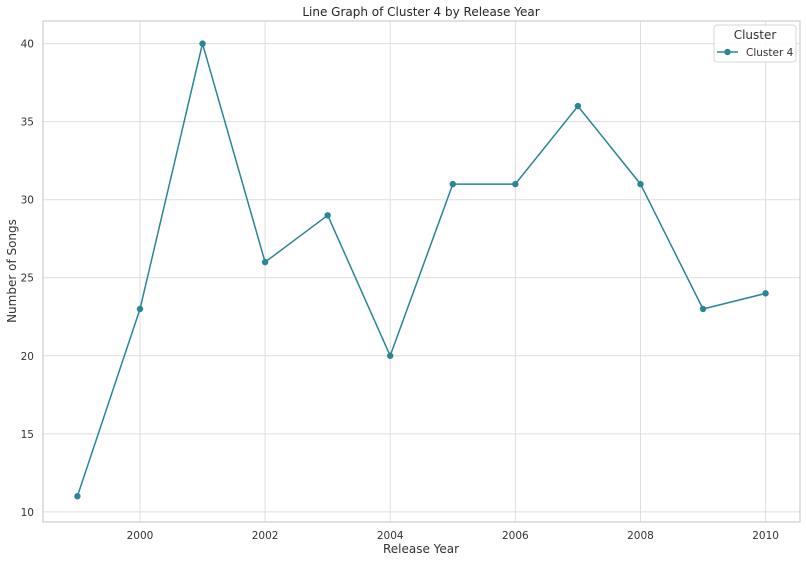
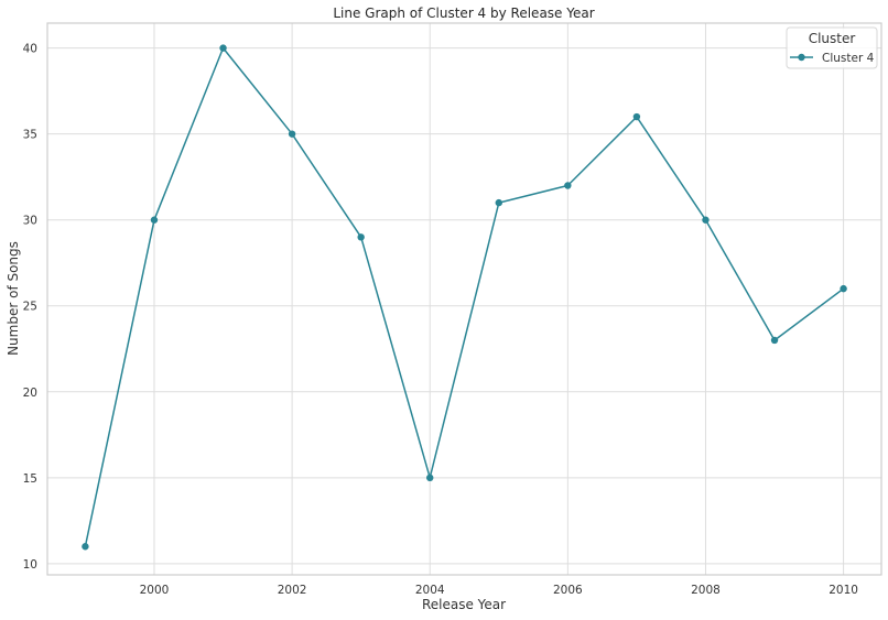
2000: 23 -> 30
2002: 26 -> 35
2004: 20 -> 15
2006: 31 -> 32
2008: 31 -> 30
2010: 24 -> 26
